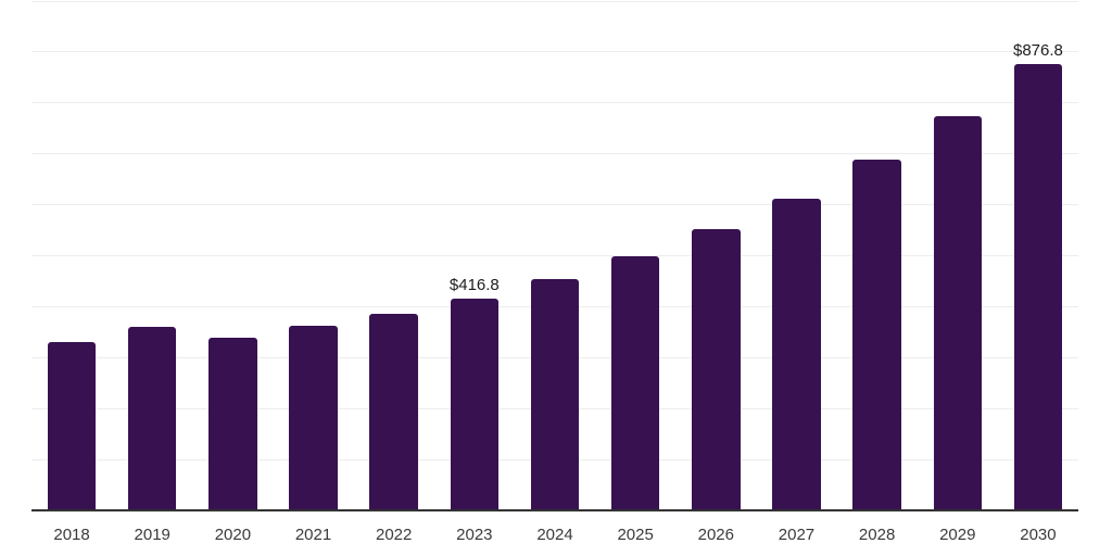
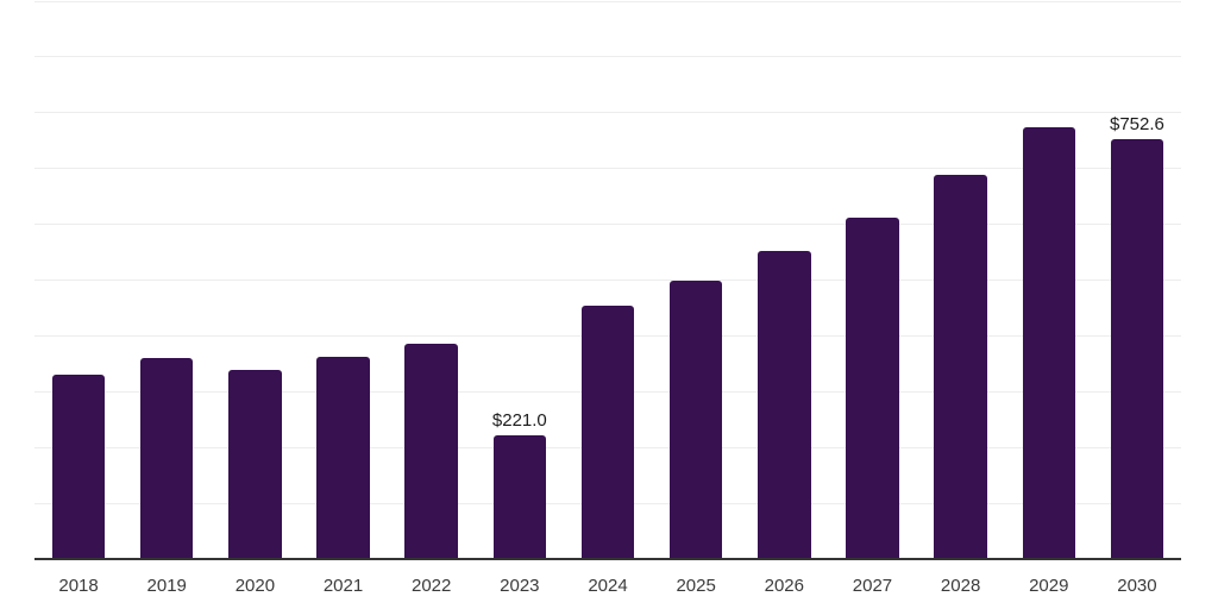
2023: $416.8 -> $221.0
2030: $876.8 -> $752.6
